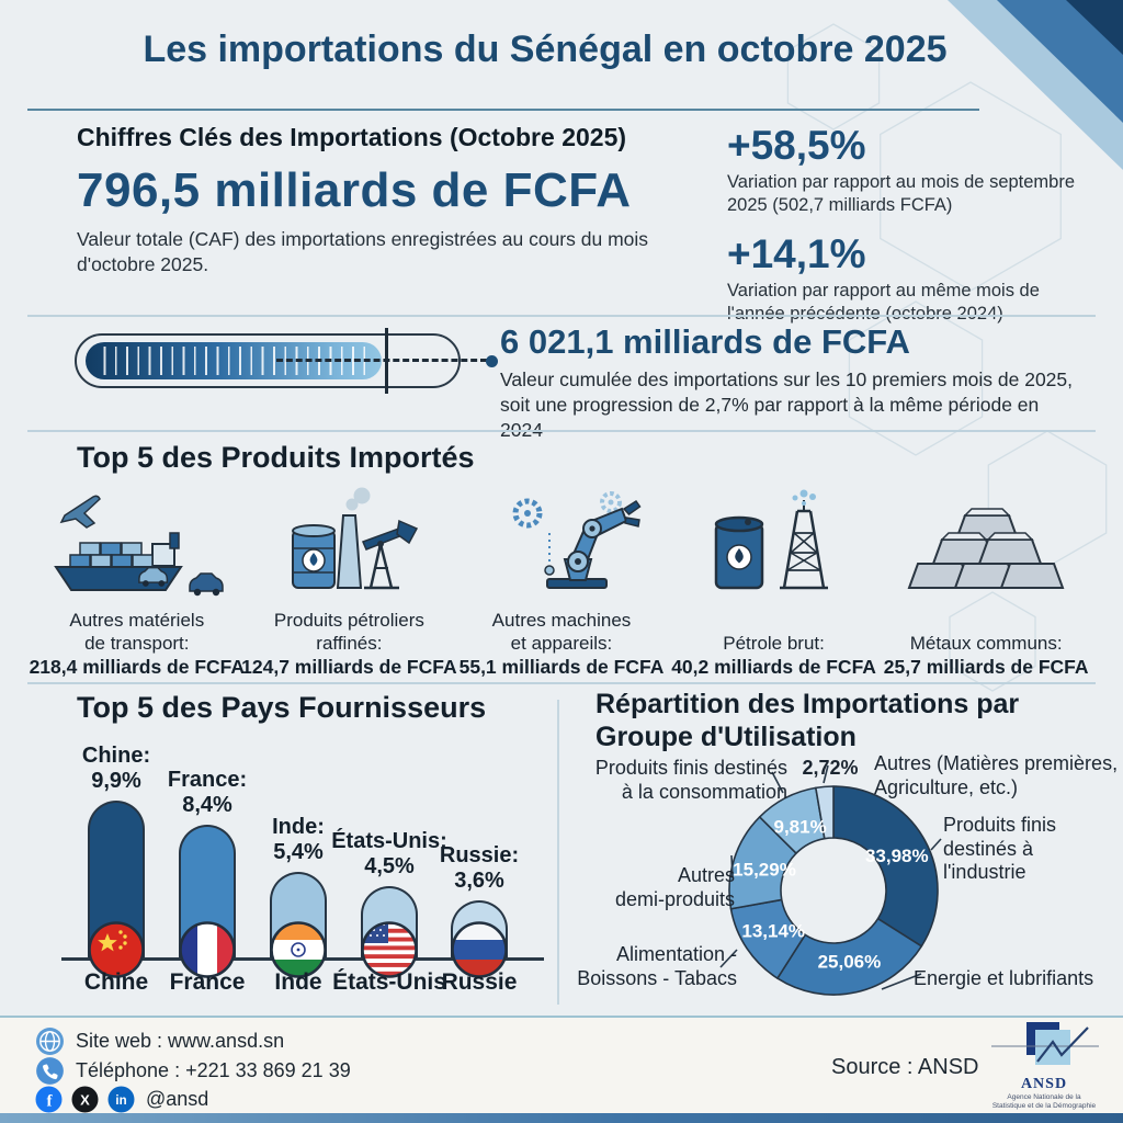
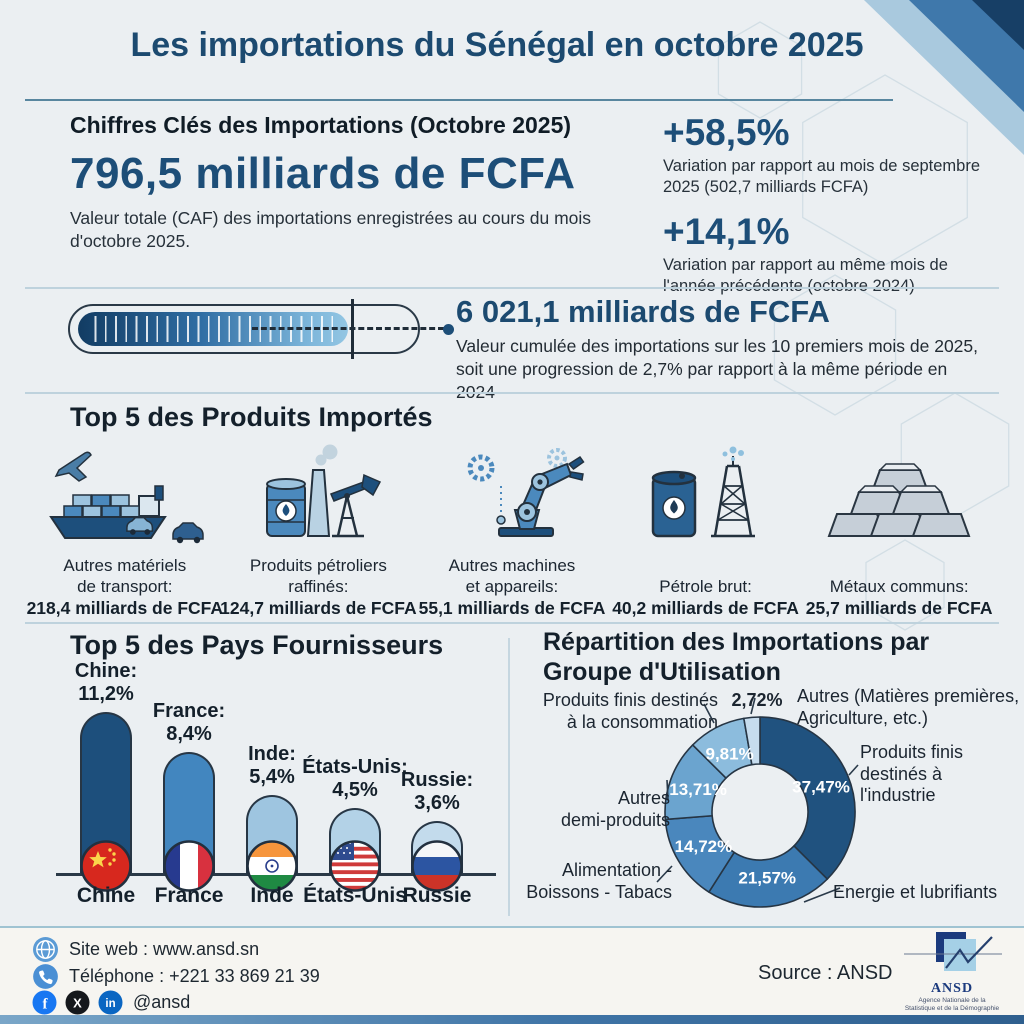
Top 5 des Pays Fournisseurs/Chine: 9,9% -> 11,2%
Répartition des Importations par Groupe d'Utilisation/Produits finis destinés à l'industrie: 33,98% -> 37,47%
Répartition des Importations par Groupe d'Utilisation/Energie et lubrifiants: 25,06% -> 21,57%
Répartition des Importations par Groupe d'Utilisation/Alimentation - Boissons - Tabacs: 13,14% -> 14,72%
Répartition des Importations par Groupe d'Utilisation/Autres demi-produits: 15,29% -> 13,71%
